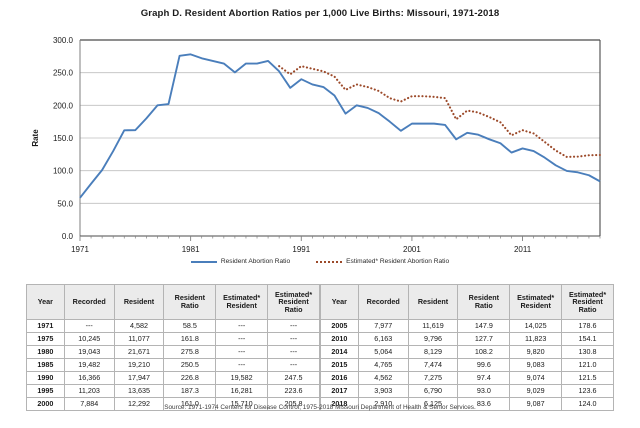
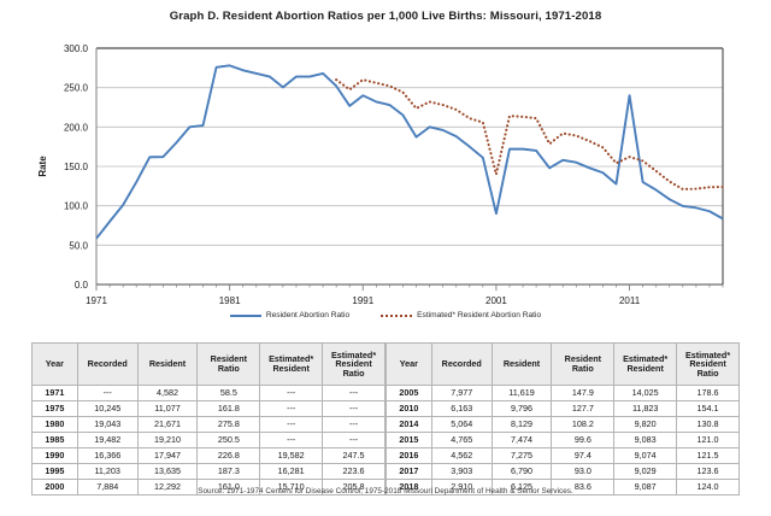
Resident Abortion Ratio/2001: 170 -> 90
Estimated* Resident Abortion Ratio/2001: 210 -> 140
Resident Abortion Ratio/2011: 130 -> 240
